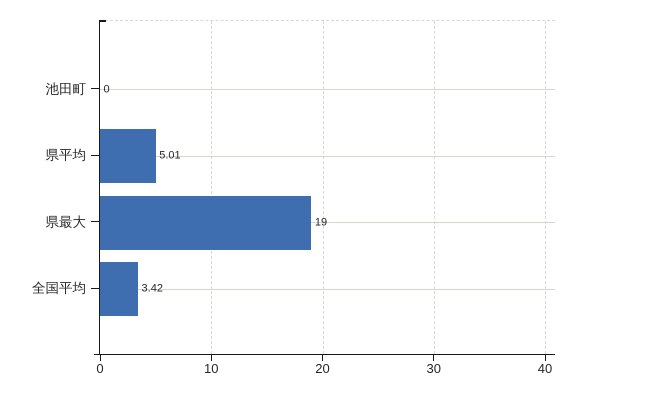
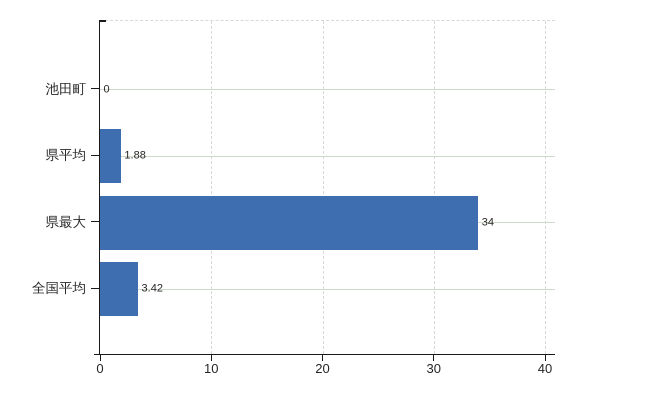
県平均: 5.01 -> 1.88
県最大: 19 -> 34
